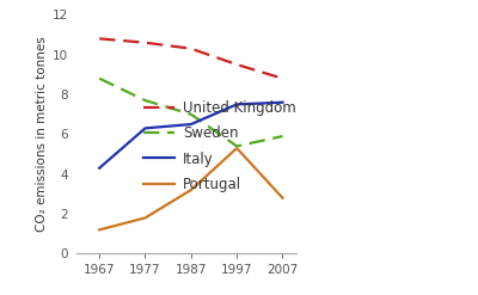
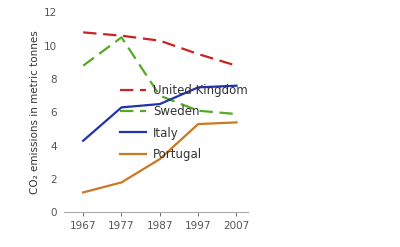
Sweden/1977: 7.7 -> 10.5
Sweden/1997: 5.4 -> 6.1
Portugal/2007: 2.8 -> 5.4
